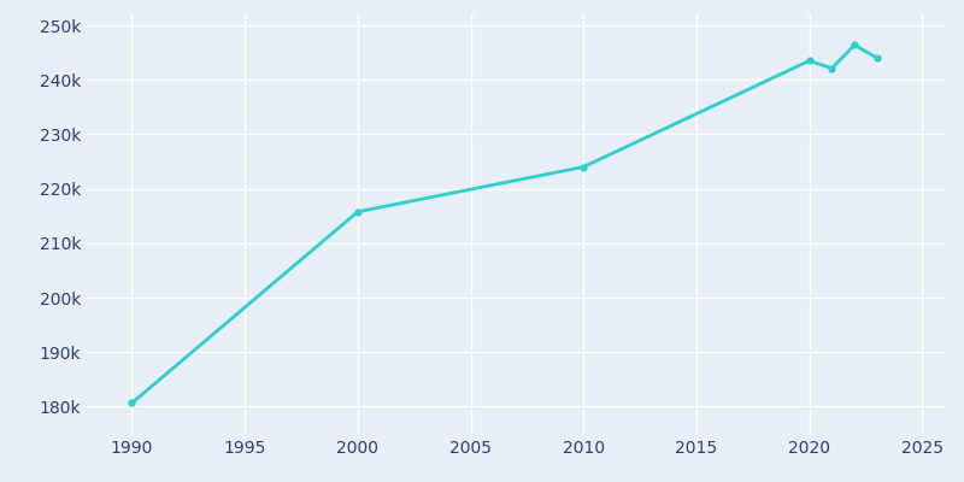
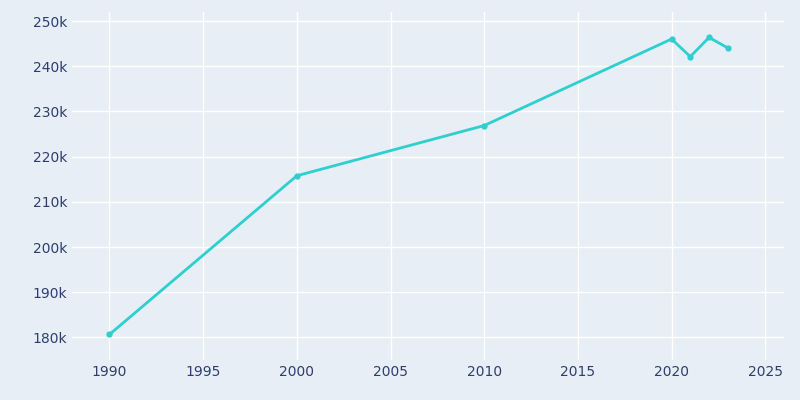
2010: 224.0k -> 226.9k
2020: 243.5k -> 246.0k
